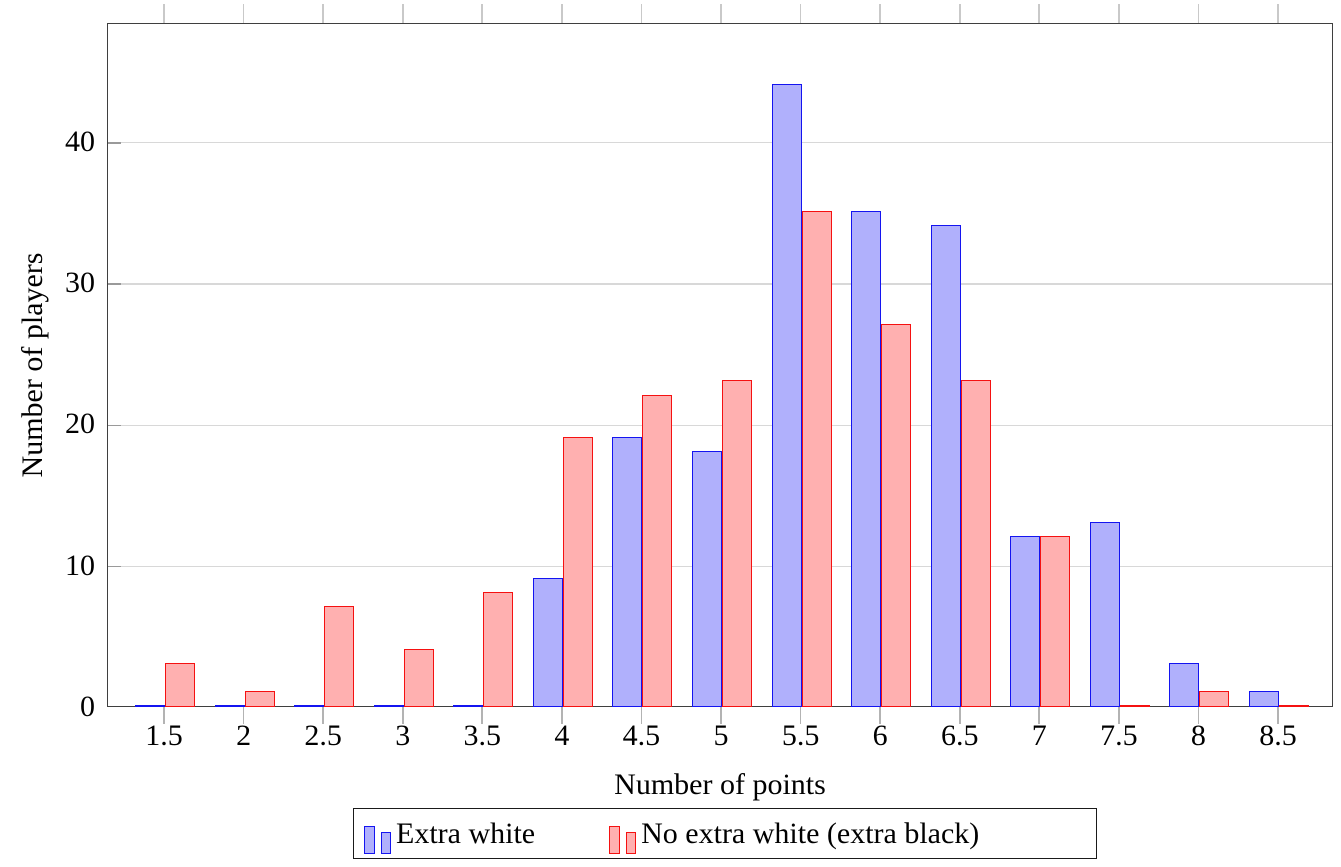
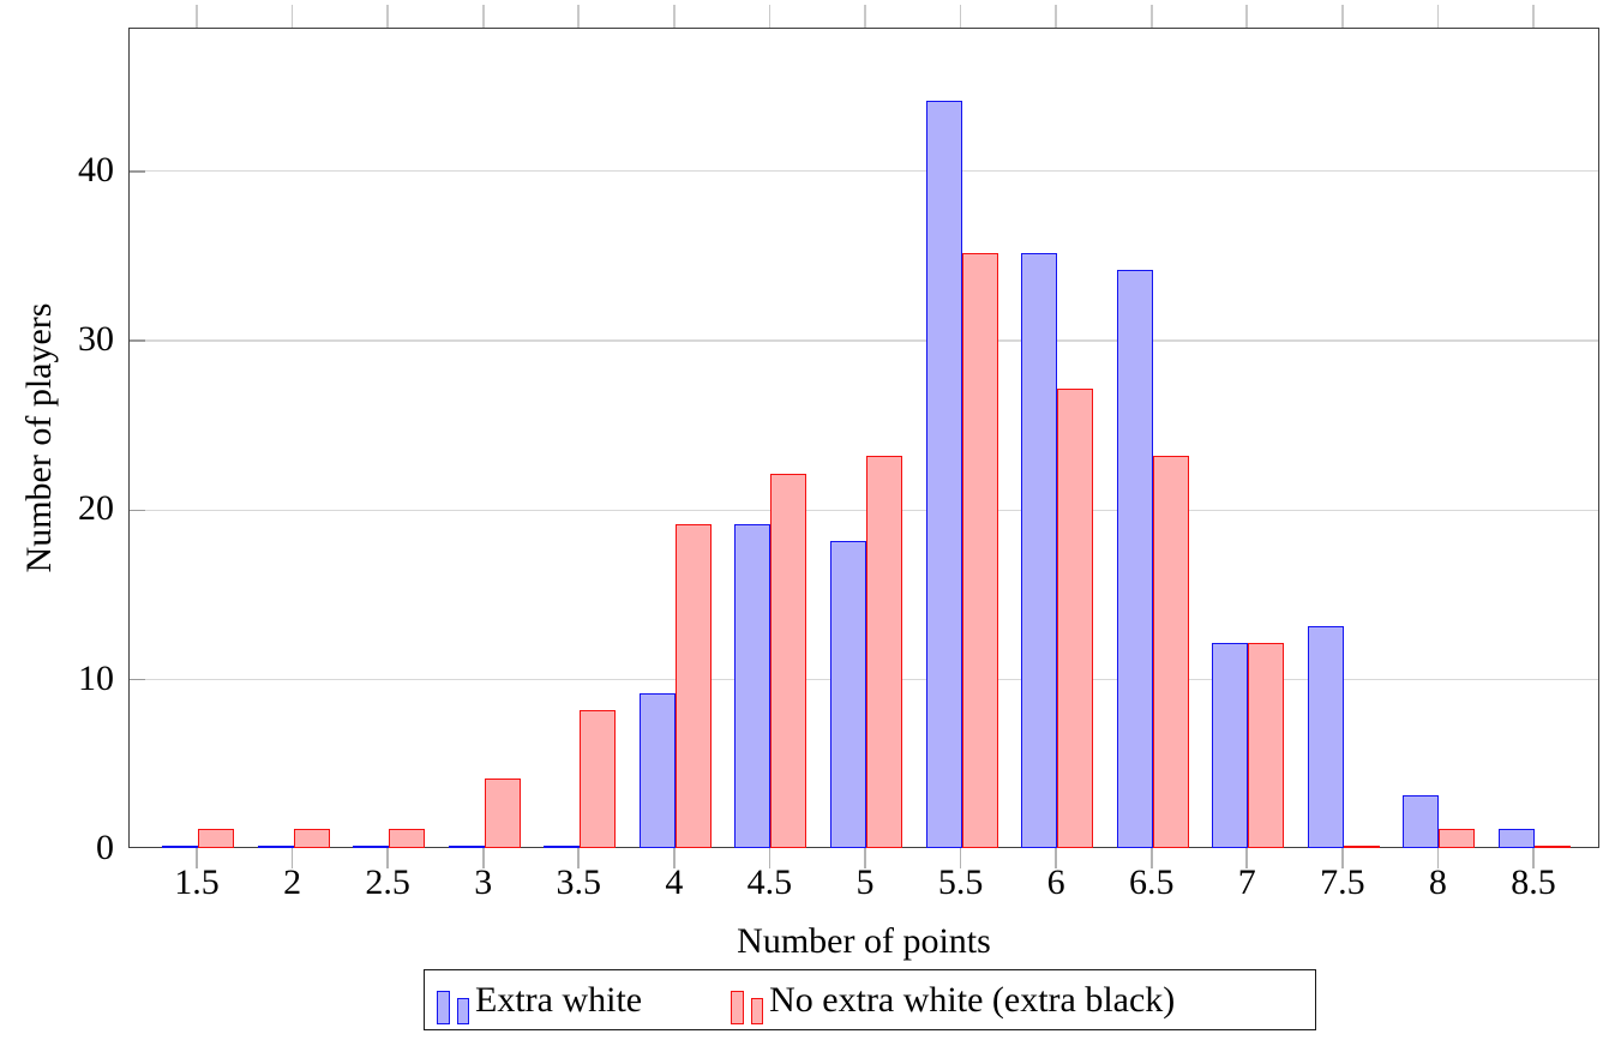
No extra white (extra black)/1.5: 3 -> 1
No extra white (extra black)/2.5: 7 -> 1
